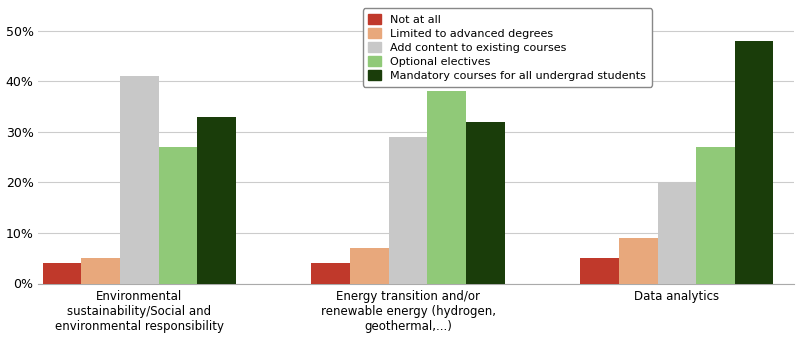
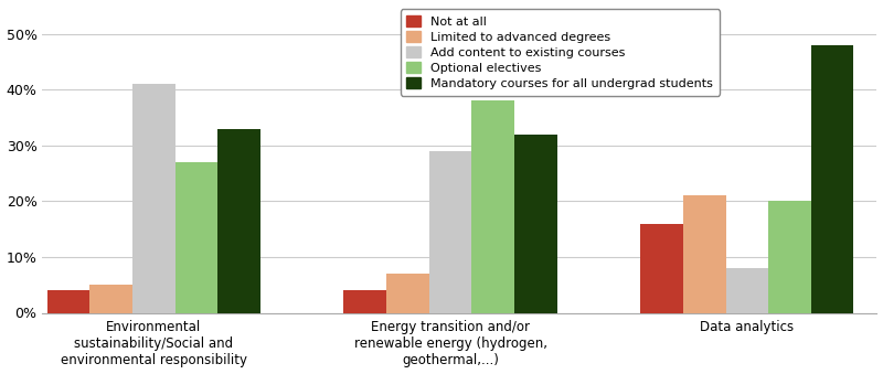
Not at all/Data analytics: 5% -> 16%
Limited to advanced degrees/Data analytics: 9% -> 21%
Add content to existing courses/Data analytics: 20% -> 8%
Optional electives/Data analytics: 27% -> 20%
